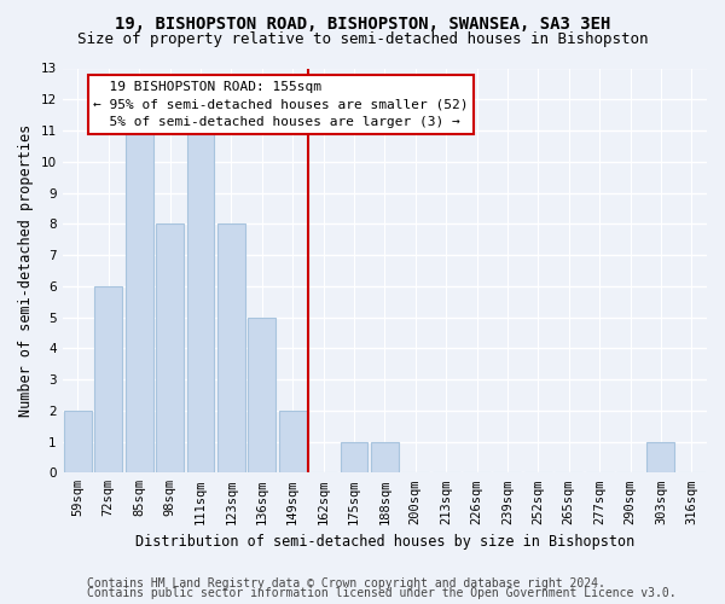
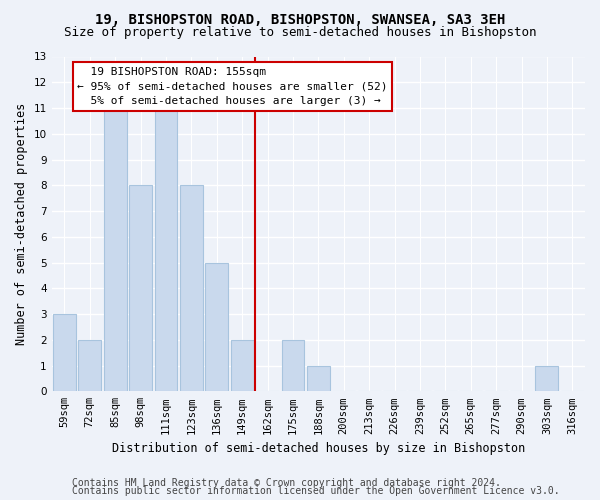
59sqm: 2 -> 3
72sqm: 6 -> 2
175sqm: 1 -> 2
